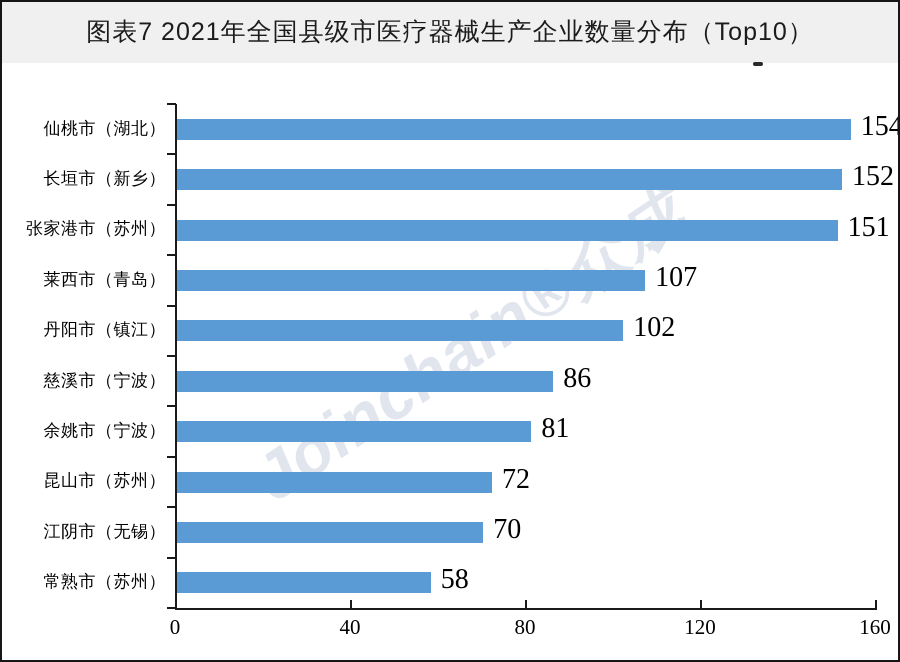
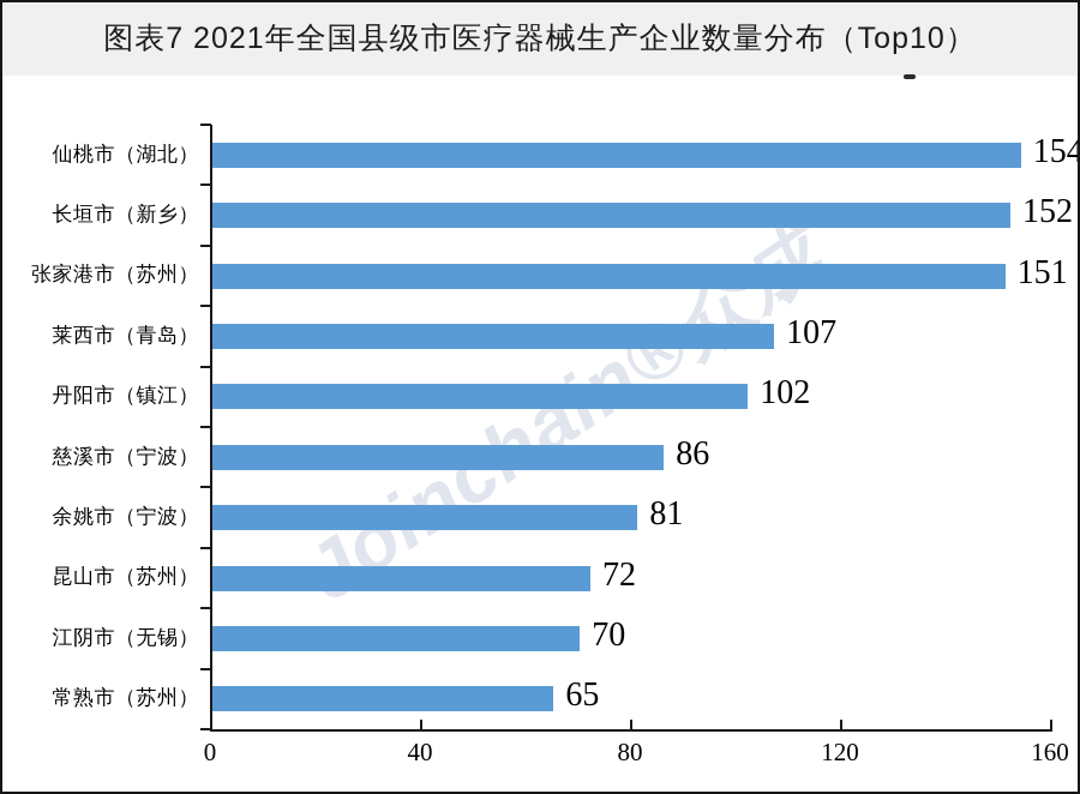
常熟市（苏州）: 58 -> 65
